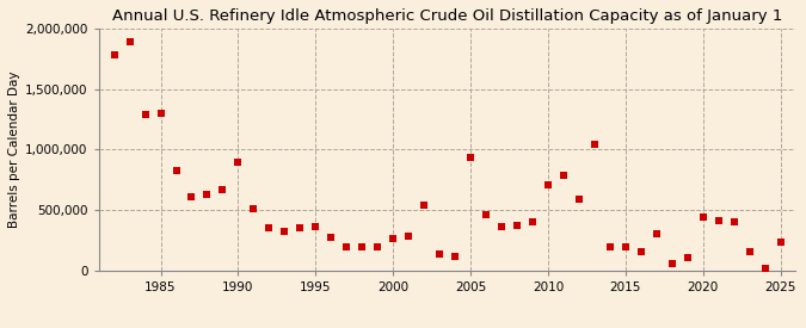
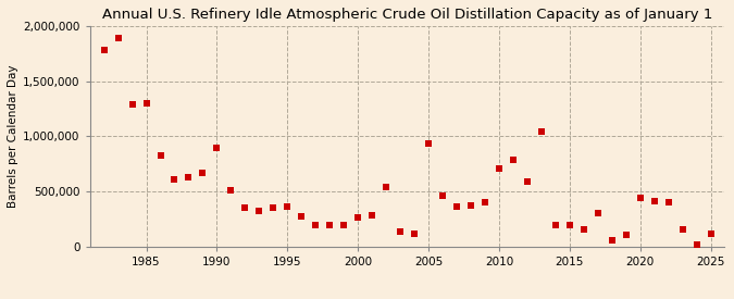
2025: 240,000 -> 120,000
